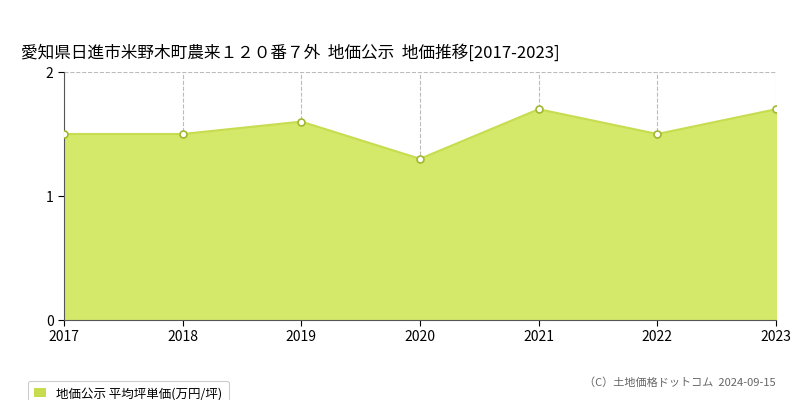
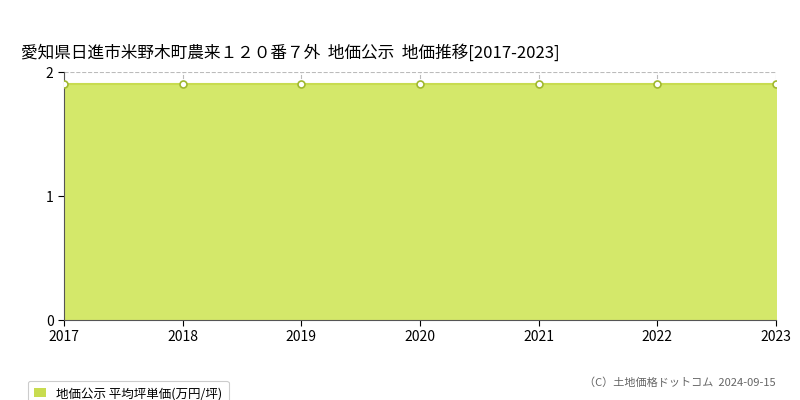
2017: 1.5 -> 1.9
2018: 1.5 -> 1.9
2019: 1.6 -> 1.9
2020: 1.3 -> 1.9
2021: 1.7 -> 1.9
2022: 1.5 -> 1.9
2023: 1.7 -> 1.9
